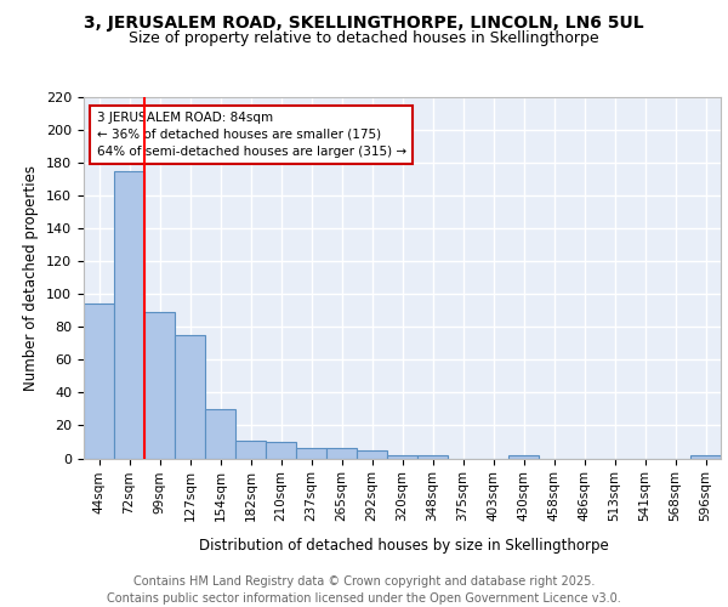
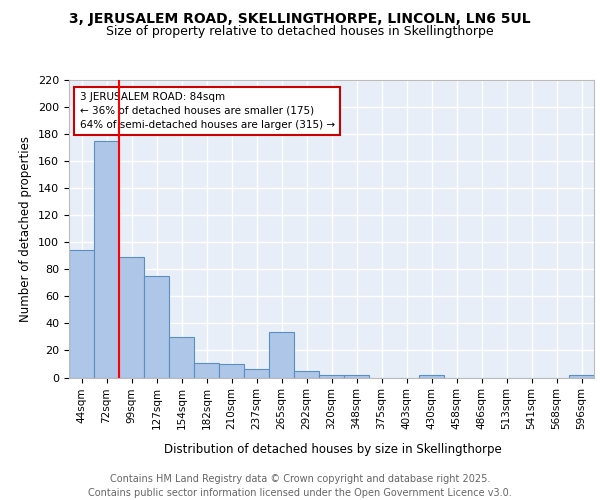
265sqm: 6 -> 34
